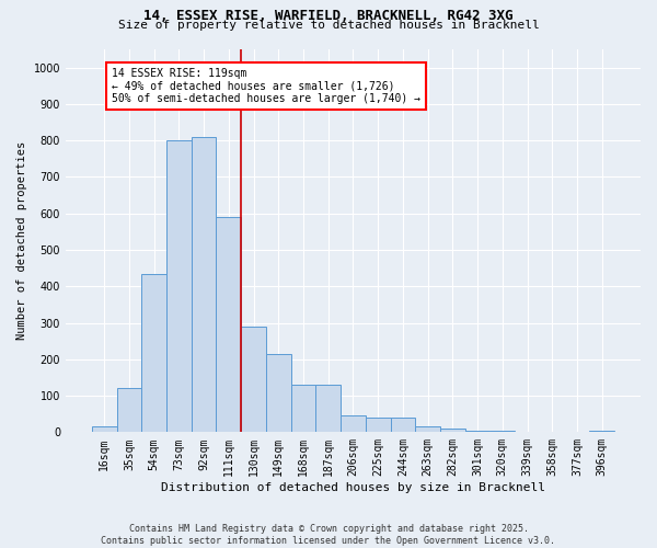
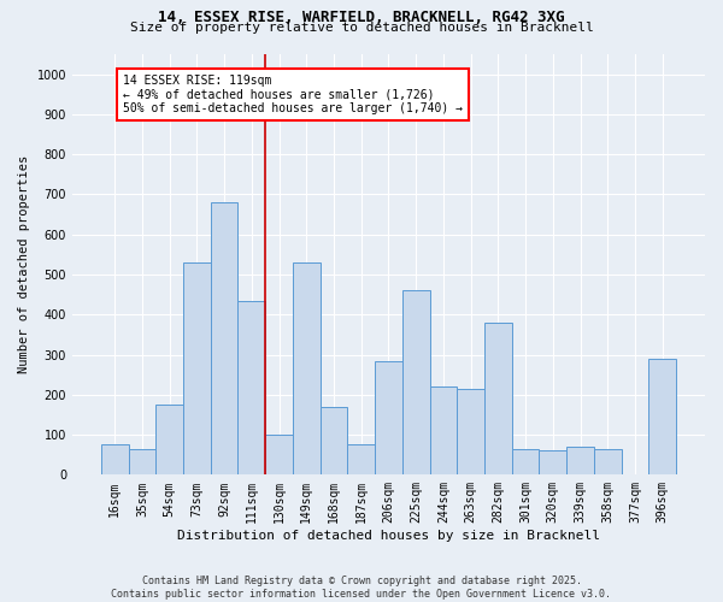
16sqm: 15 -> 75
35sqm: 120 -> 65
54sqm: 435 -> 175
73sqm: 800 -> 530
92sqm: 810 -> 680
111sqm: 590 -> 435
130sqm: 290 -> 100
149sqm: 215 -> 530
168sqm: 130 -> 170
187sqm: 130 -> 75
206sqm: 45 -> 285
225sqm: 40 -> 460
244sqm: 40 -> 220
263sqm: 15 -> 215
282sqm: 10 -> 380
301sqm: 5 -> 65
320sqm: 5 -> 60
339sqm: 2 -> 70
358sqm: 2 -> 65
396sqm: 5 -> 290
